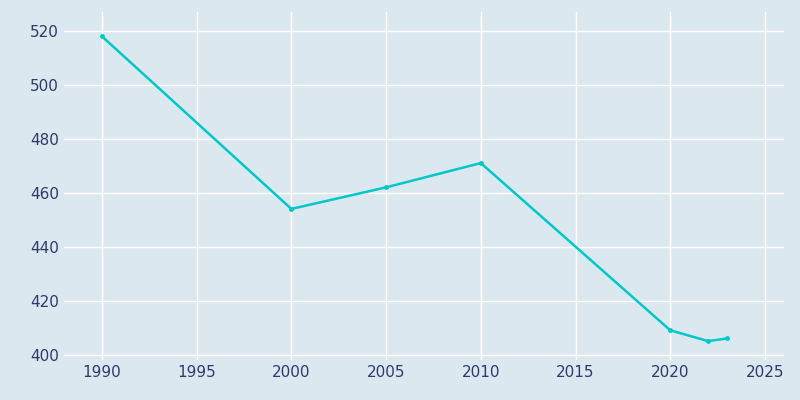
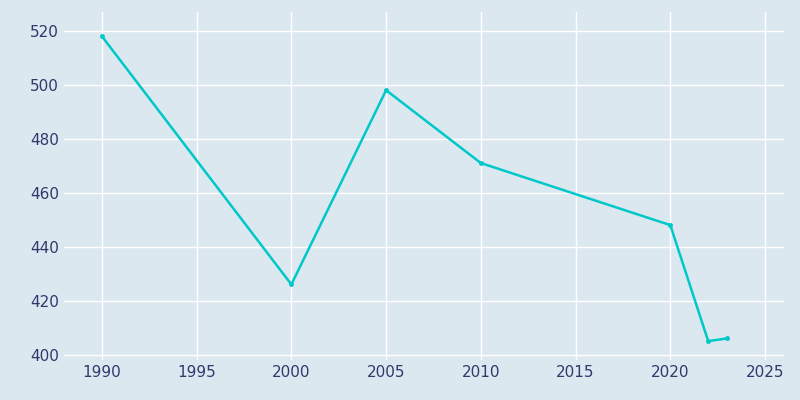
2000: 454 -> 426
2005: 462 -> 498
2020: 409 -> 448
